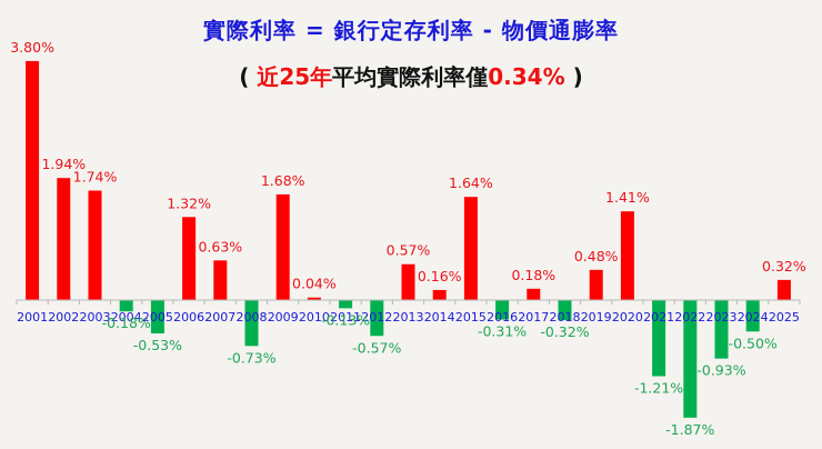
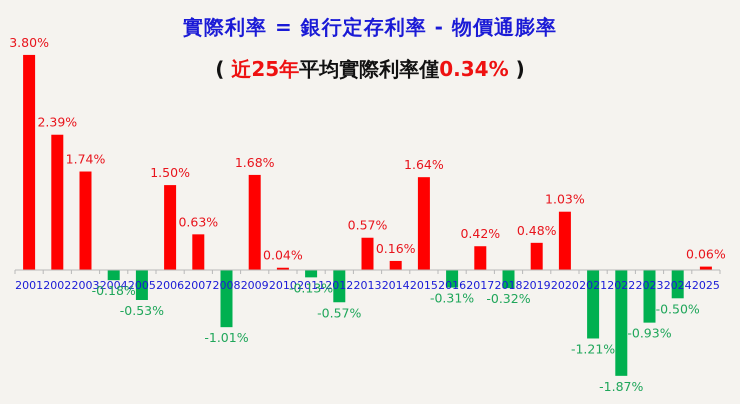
2002: 1.94% -> 2.39%
2006: 1.32% -> 1.50%
2008: -0.73% -> -1.01%
2017: 0.18% -> 0.42%
2020: 1.41% -> 1.03%
2025: 0.32% -> 0.06%
